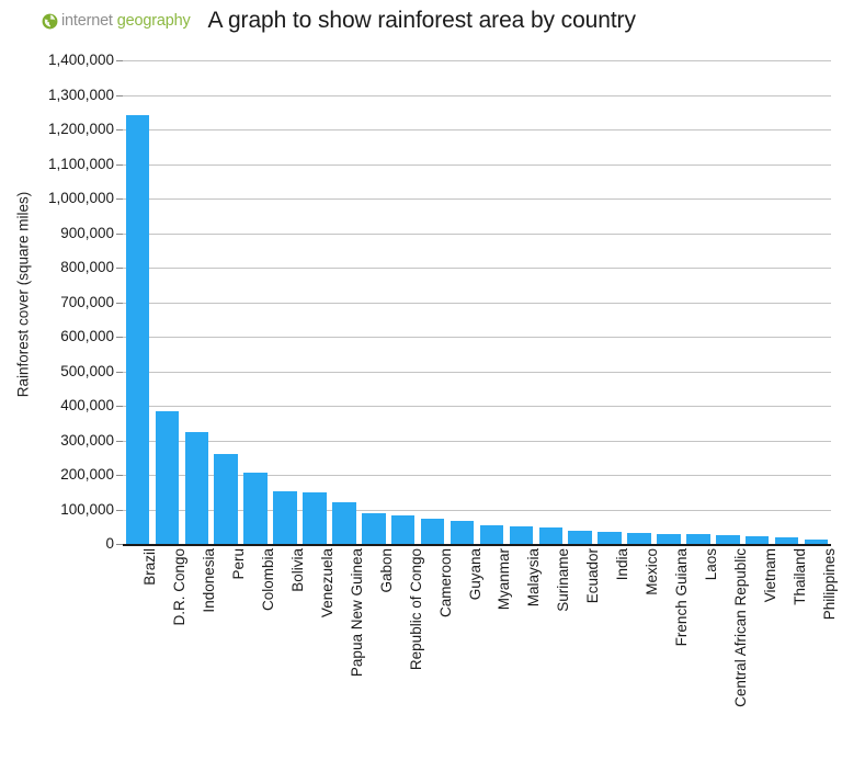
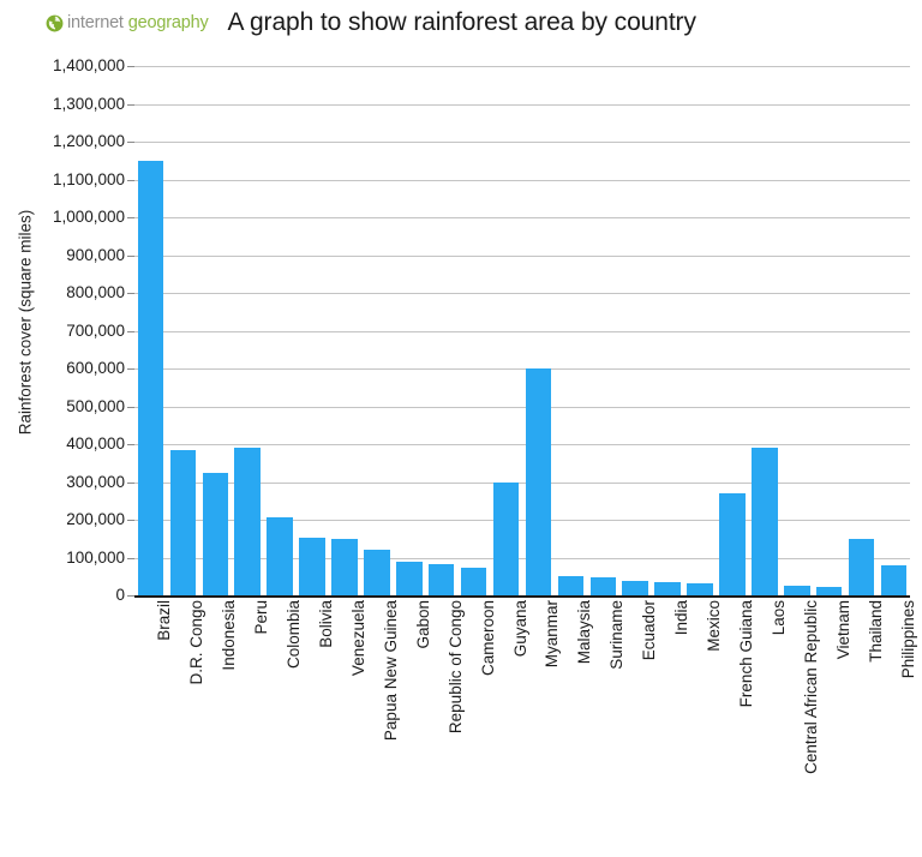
Brazil: 1240000 -> 1150000
Peru: 260000 -> 390000
Guyana: 70000 -> 300000
Myanmar: 50000 -> 600000
French Guiana: 30000 -> 270000
Laos: 30000 -> 390000
Thailand: 20000 -> 150000
Philippines: 10000 -> 80000
